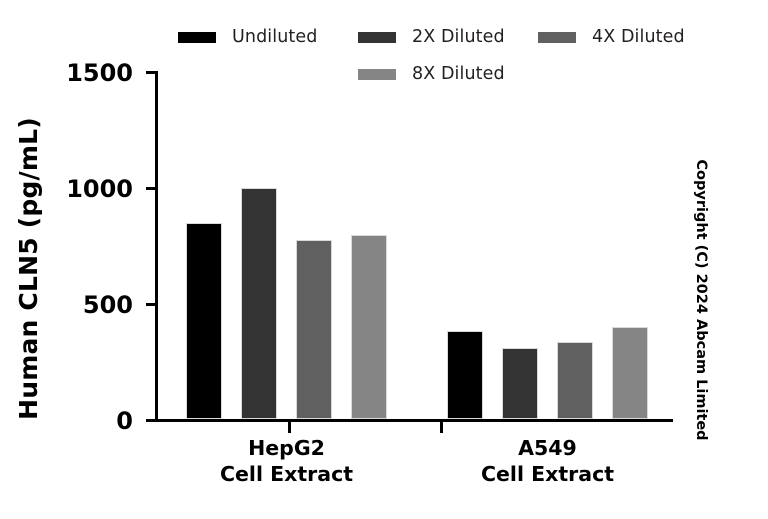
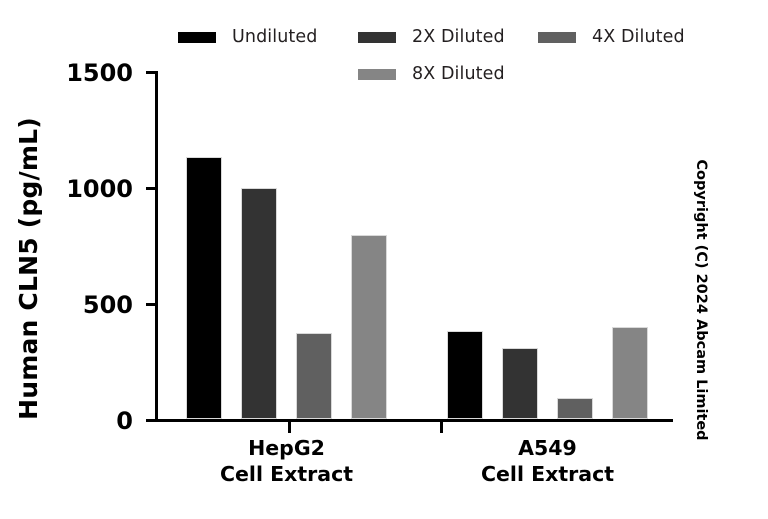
Undiluted/HepG2 Cell Extract: 840 -> 1130
4X Diluted/HepG2 Cell Extract: 770 -> 370
4X Diluted/A549 Cell Extract: 330 -> 90
